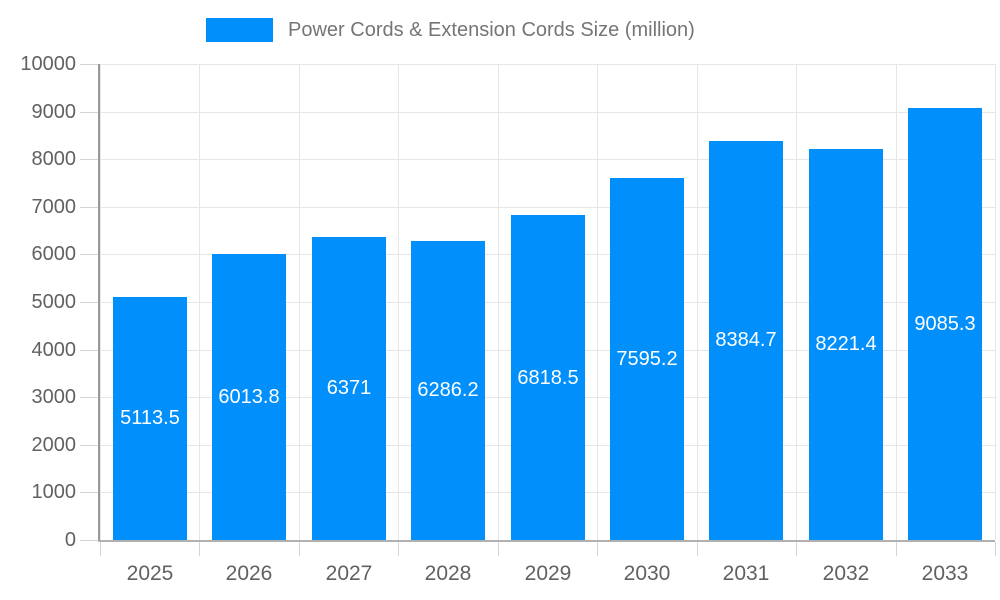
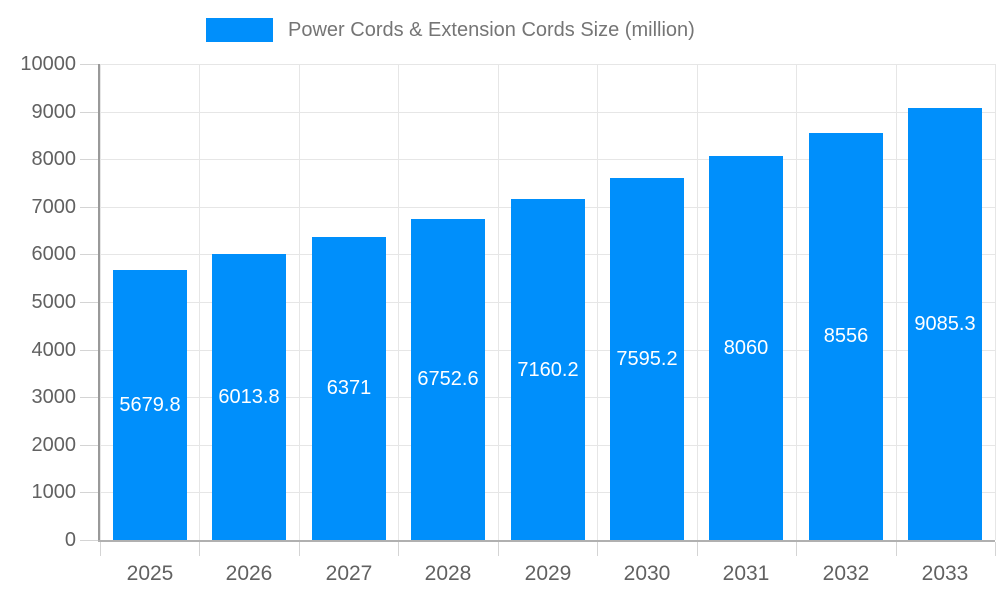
2025: 5113.5 -> 5679.8
2028: 6286.2 -> 6752.6
2029: 6818.5 -> 7160.2
2031: 8384.7 -> 8060
2032: 8221.4 -> 8556
